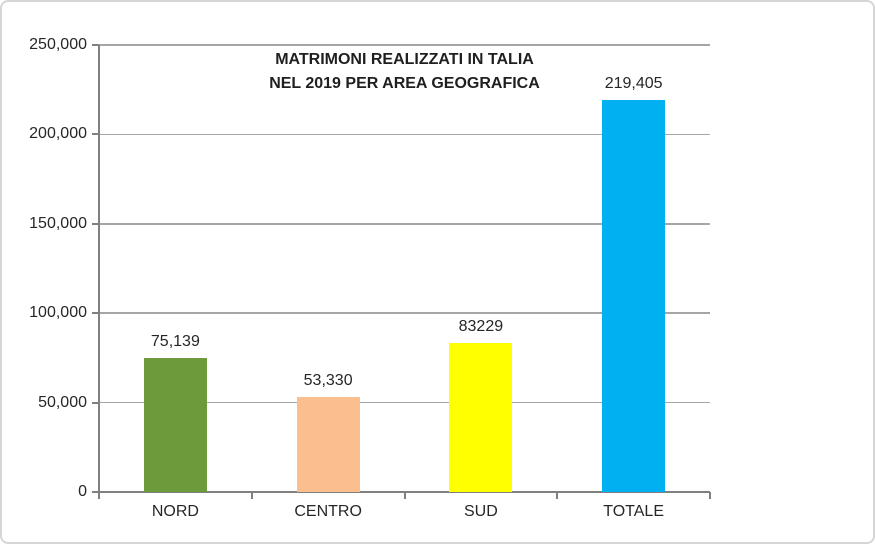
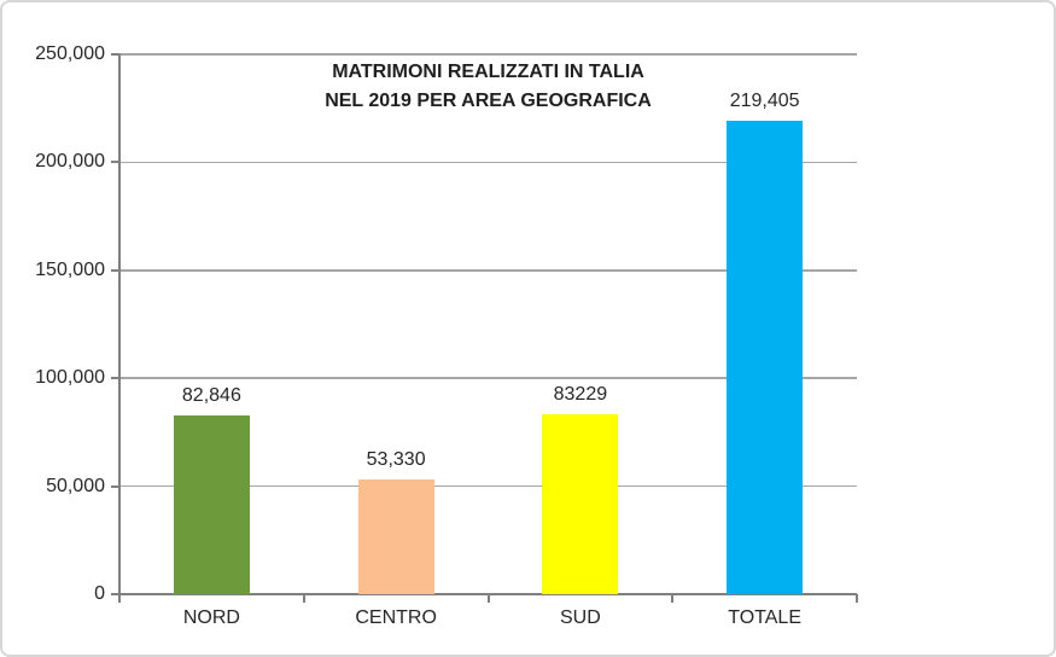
NORD: 75,139 -> 82,846
